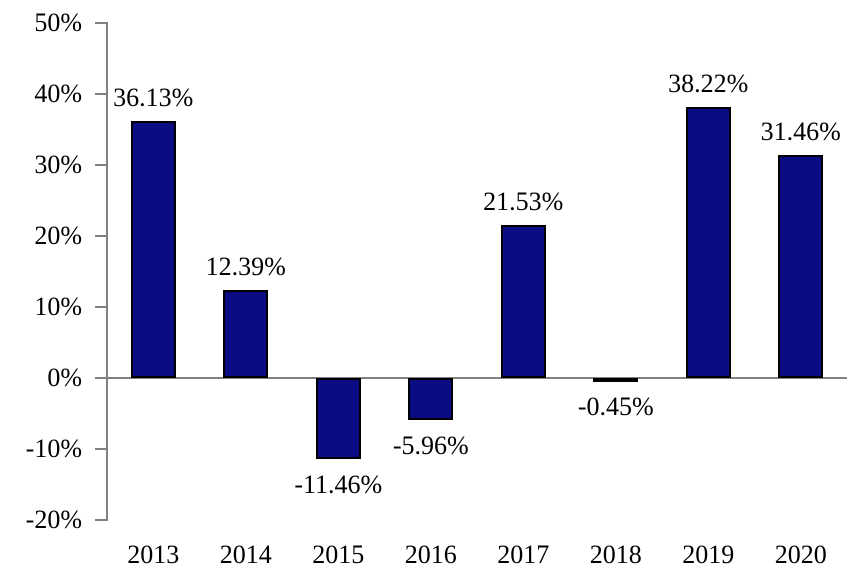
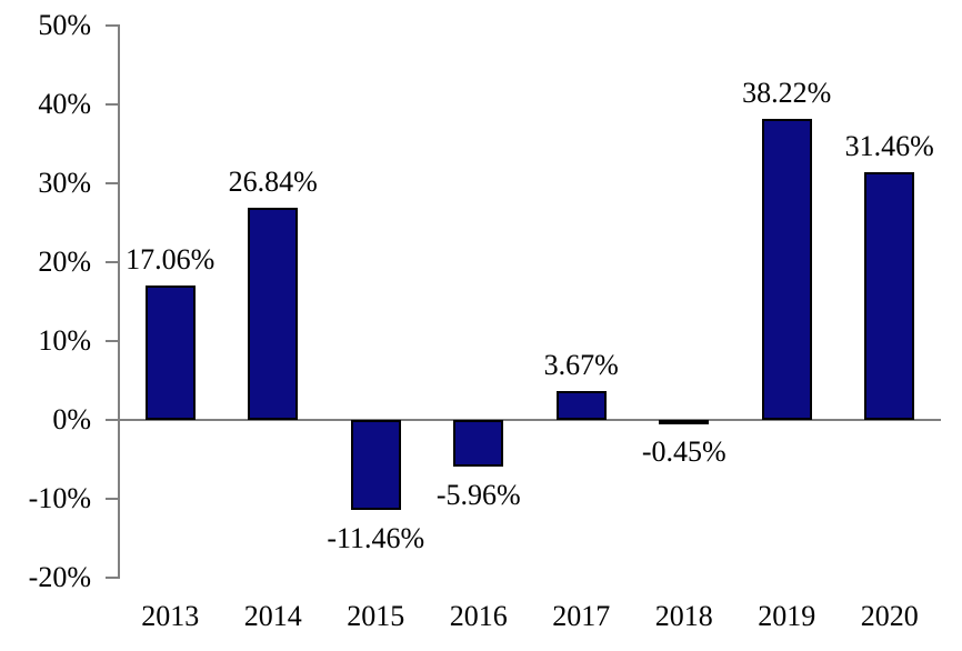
2013: 36.13% -> 17.06%
2014: 12.39% -> 26.84%
2017: 21.53% -> 3.67%
